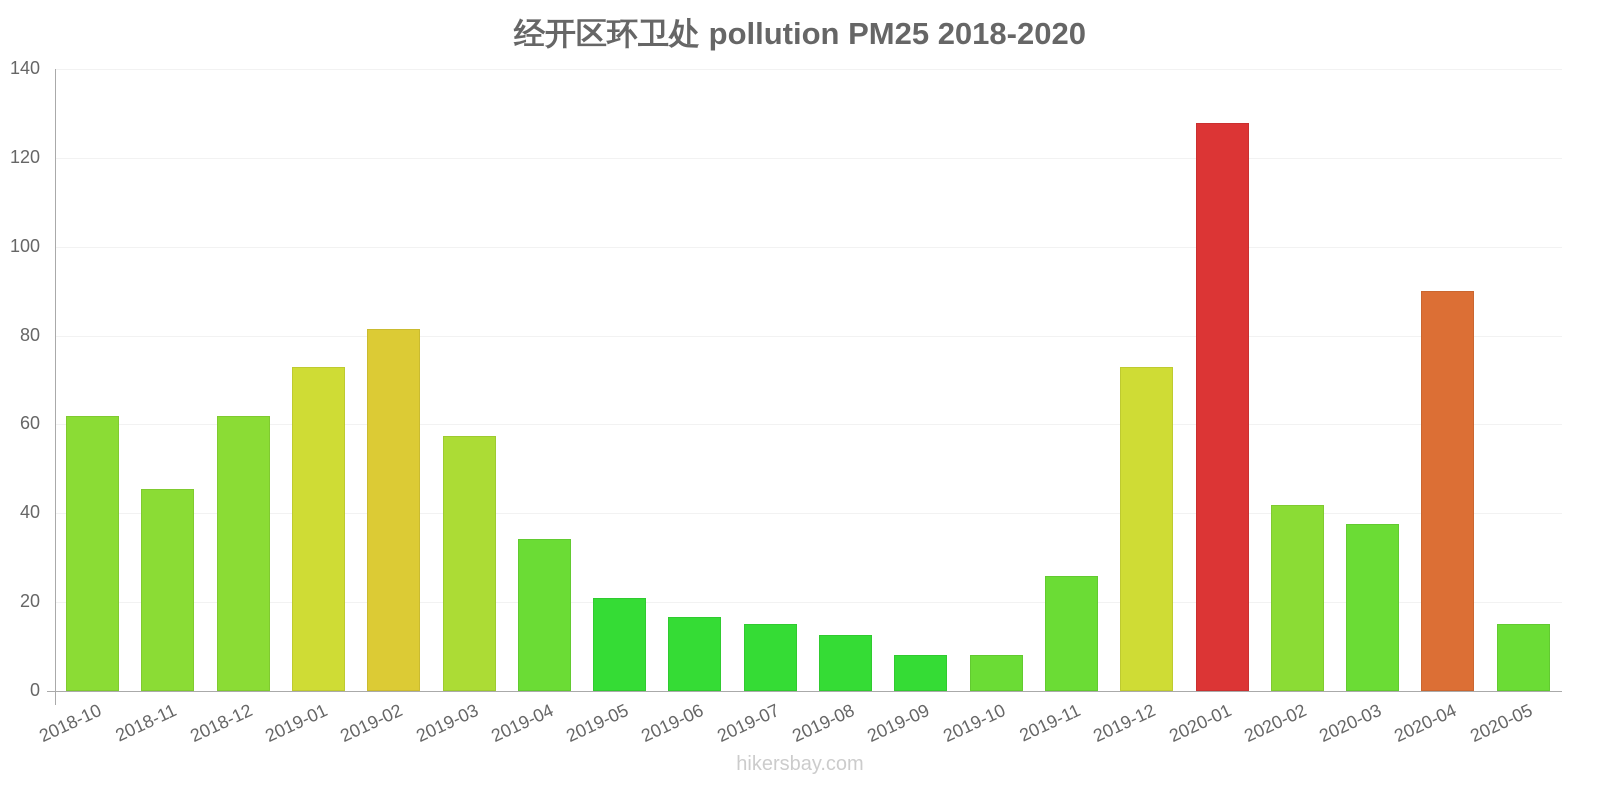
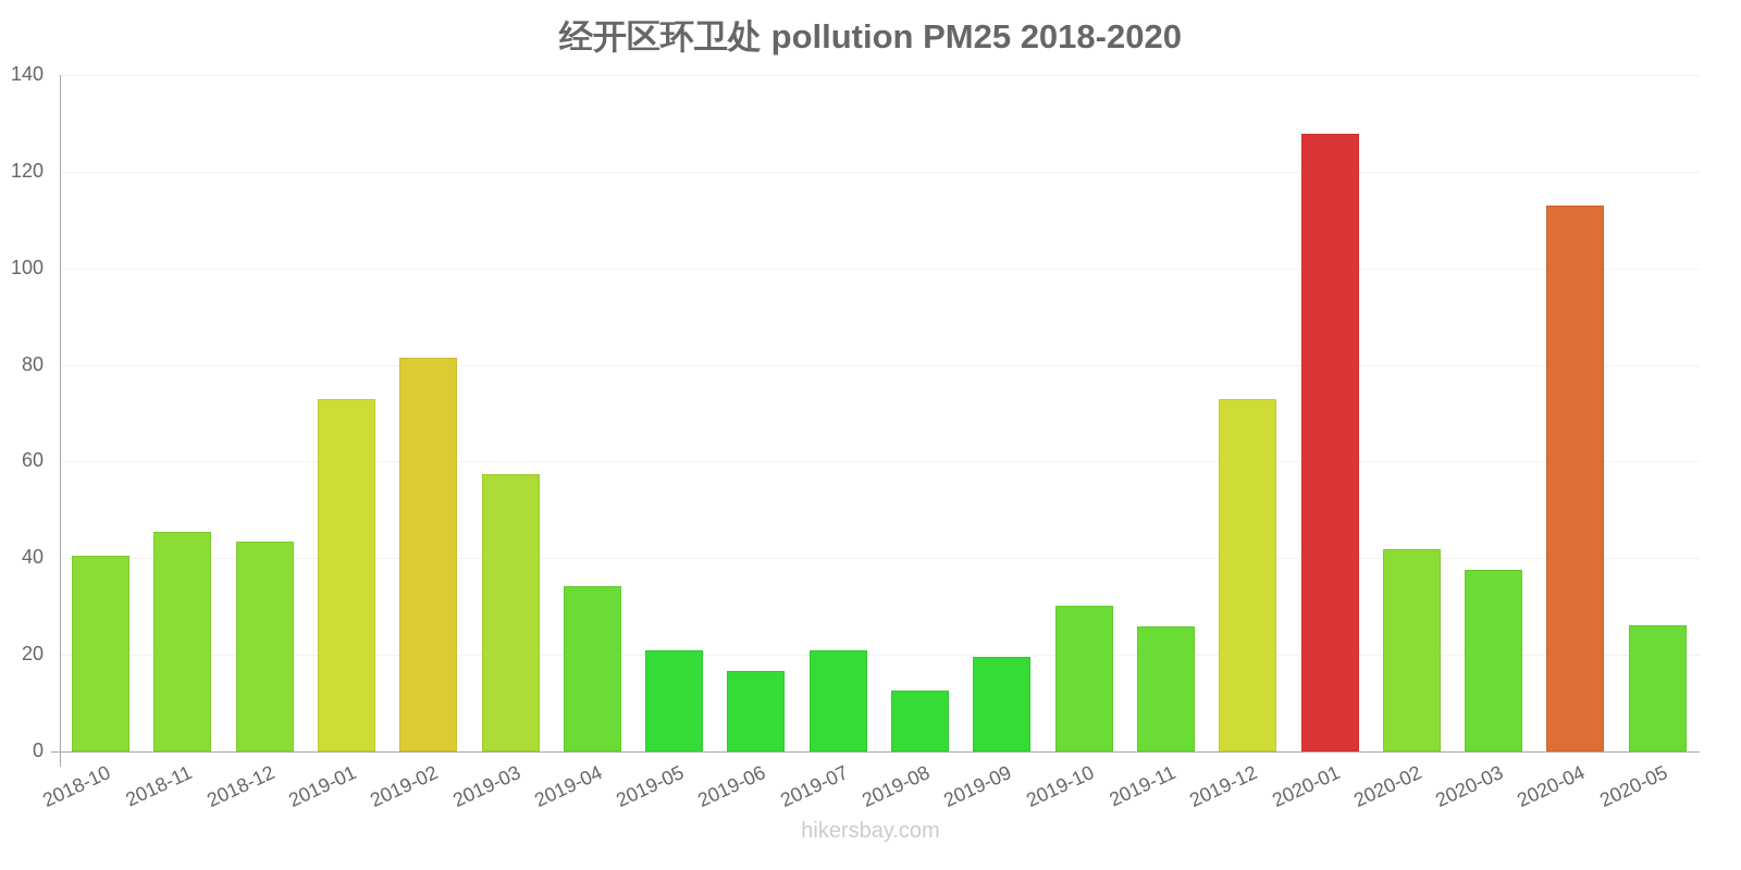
2018-10: 62 -> 40
2018-12: 62 -> 43
2019-07: 15 -> 21
2019-09: 8 -> 20
2019-10: 8 -> 30
2020-04: 90 -> 113
2020-05: 15 -> 26
